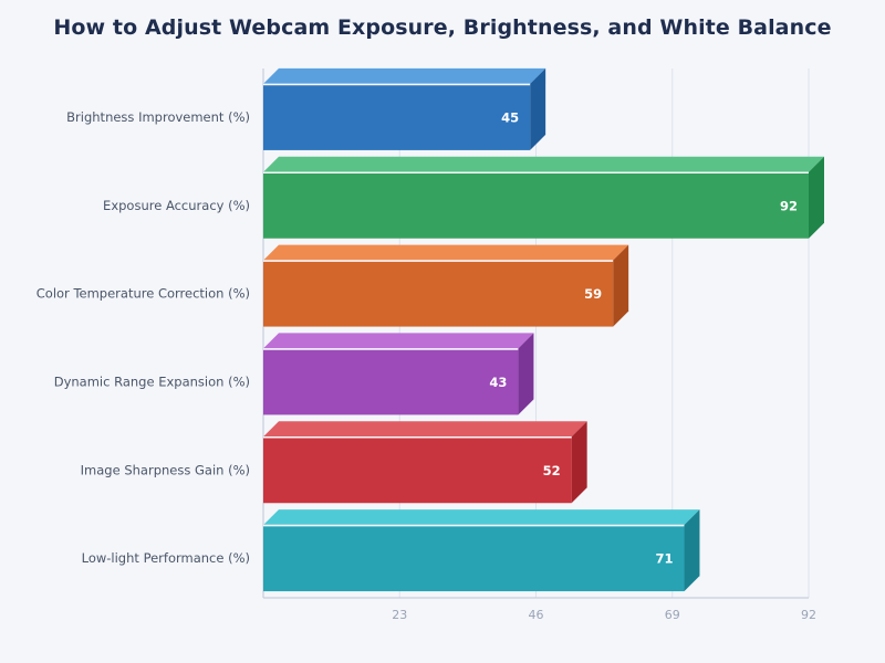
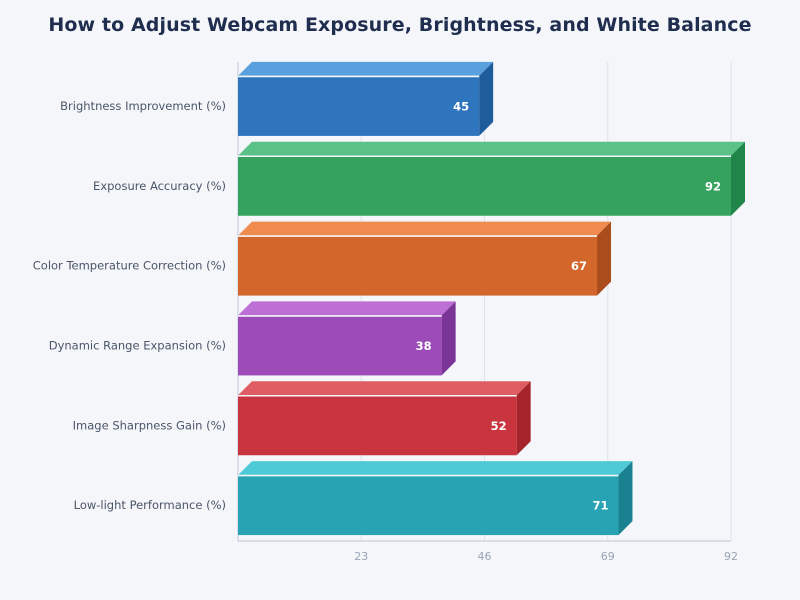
Color Temperature Correction (%): 59 -> 67
Dynamic Range Expansion (%): 43 -> 38
